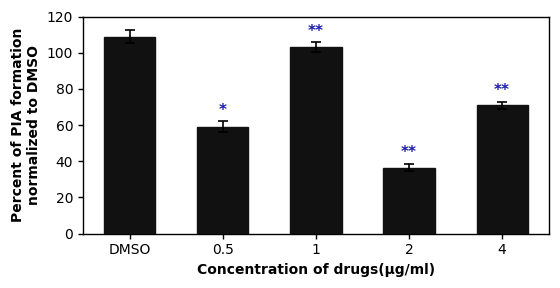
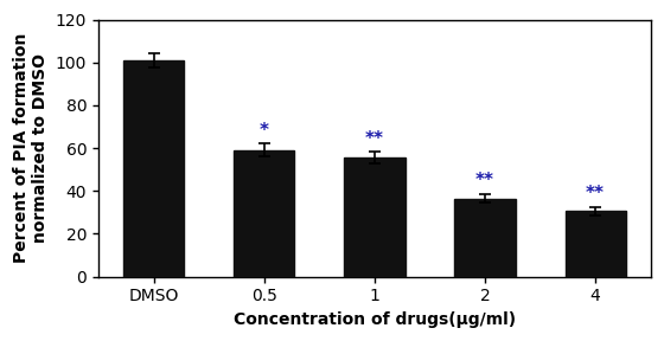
DMSO: 109 -> 101
1: 103 -> 56
4: 71 -> 30
